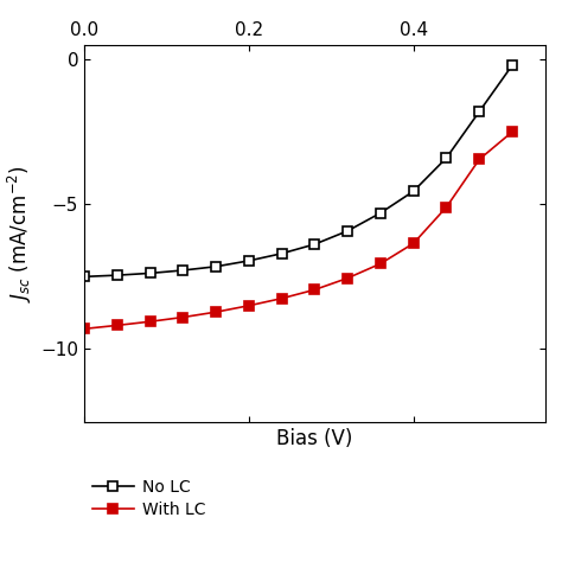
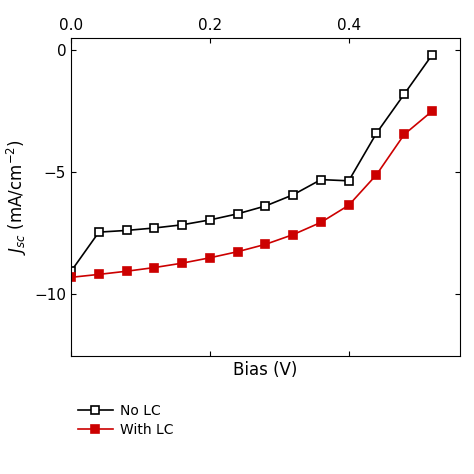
No LC/0.0: -7.50 -> -9.05
No LC/0.4: -4.55 -> -5.35
